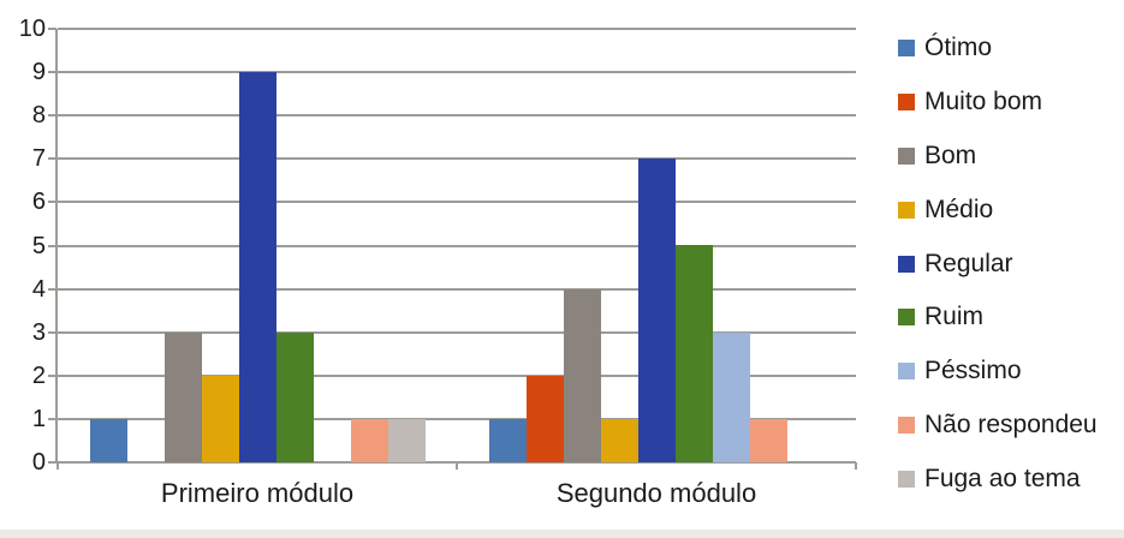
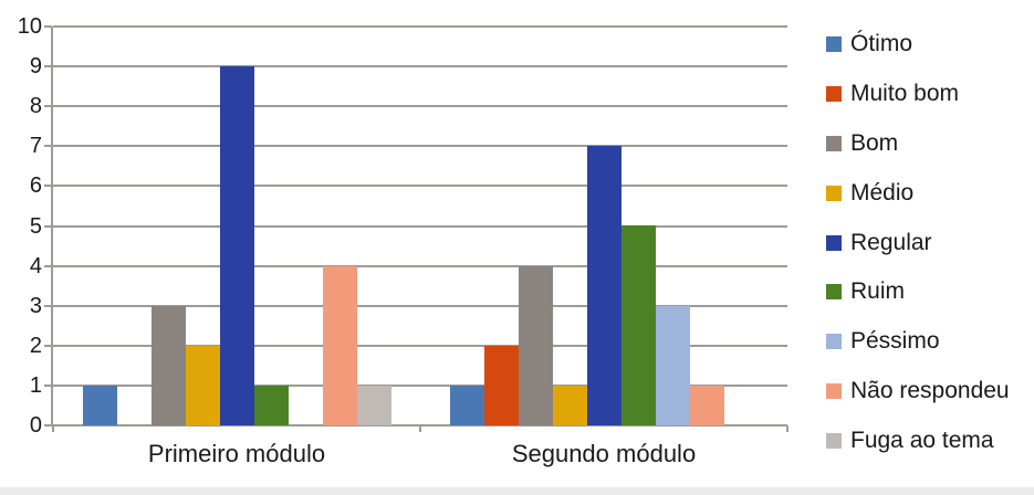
Ruim/Primeiro módulo: 3 -> 1
Não respondeu/Primeiro módulo: 1 -> 4
